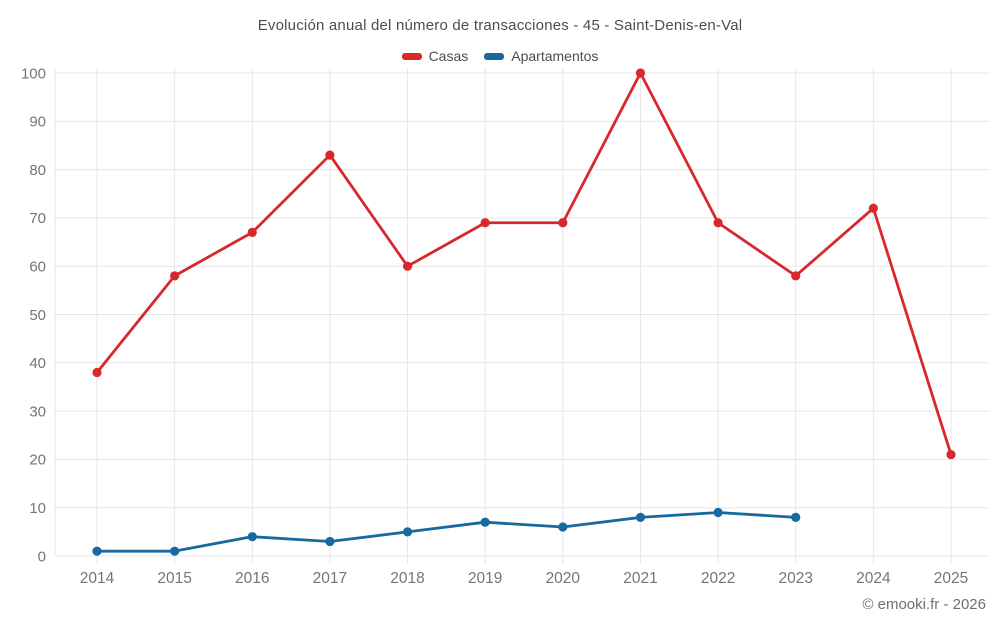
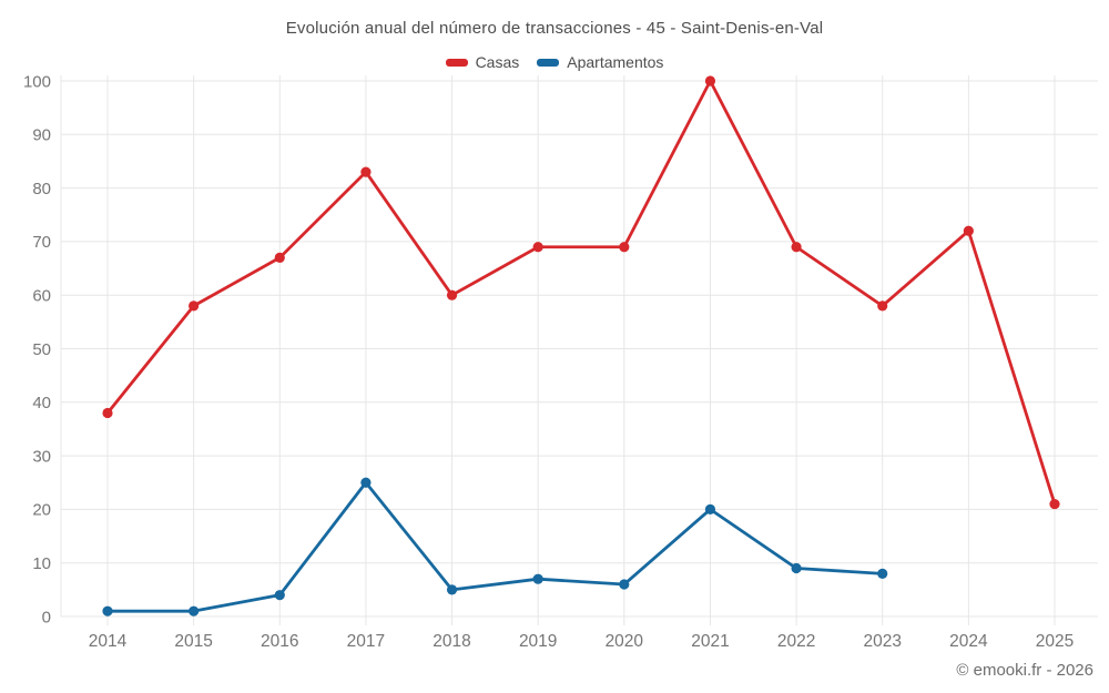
Apartamentos/2017: 3 -> 25
Apartamentos/2021: 8 -> 20
